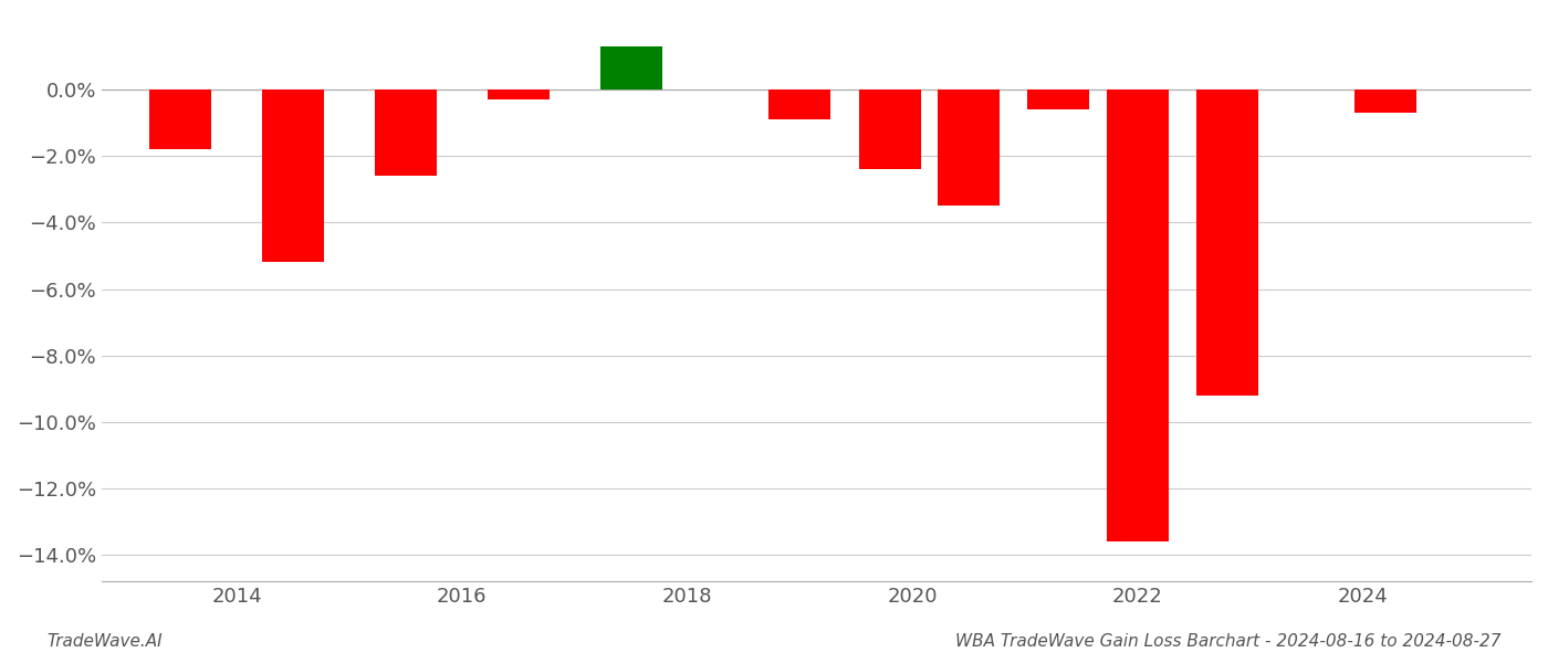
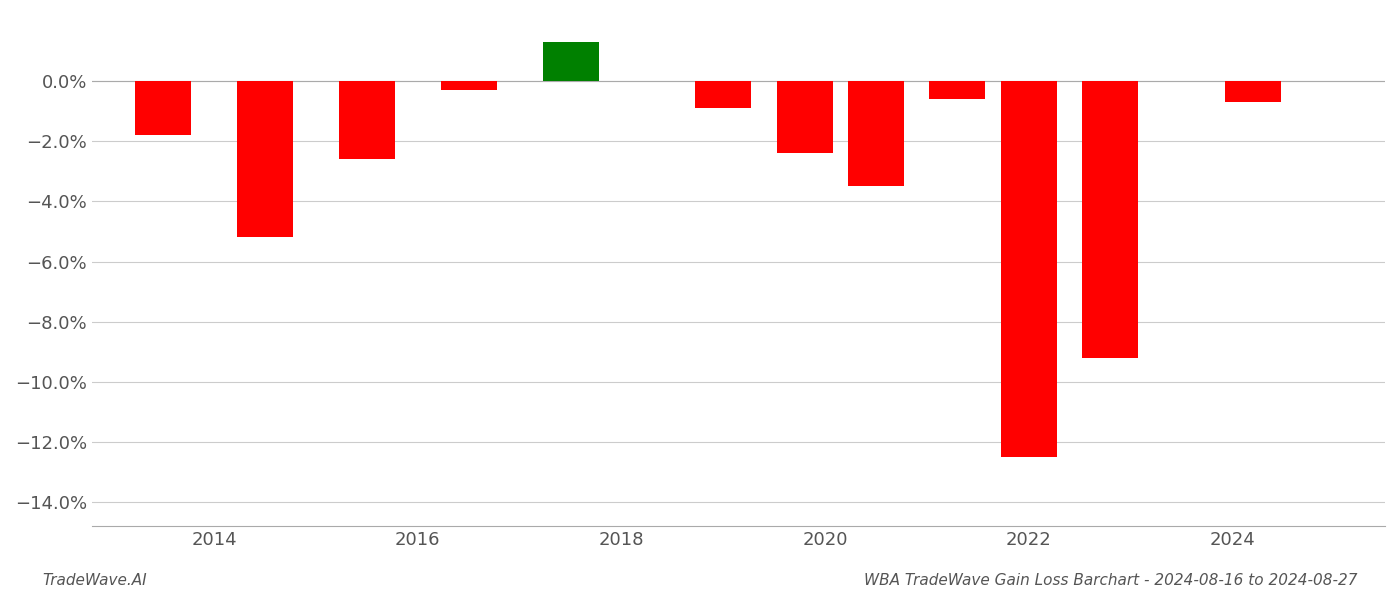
2022: -13.6% -> -12.5%
